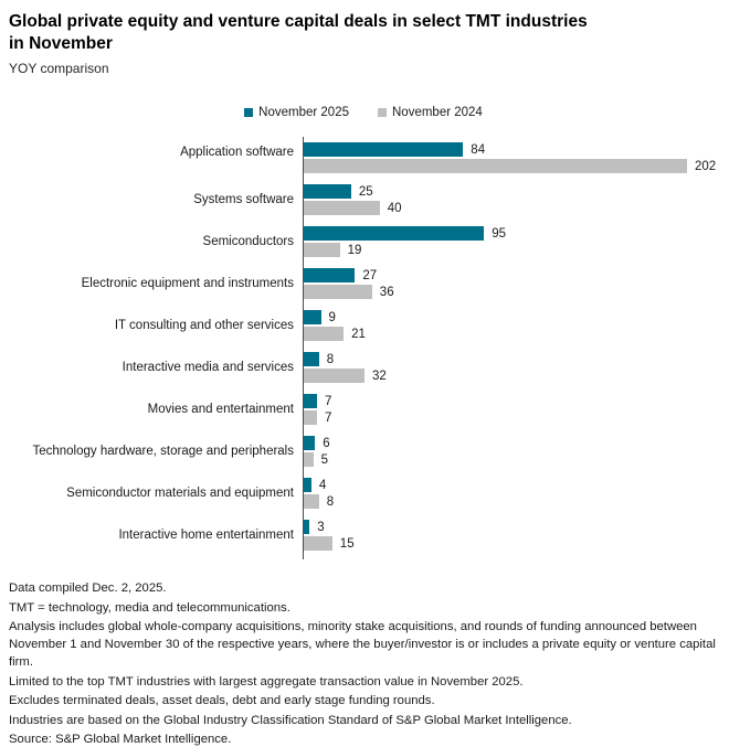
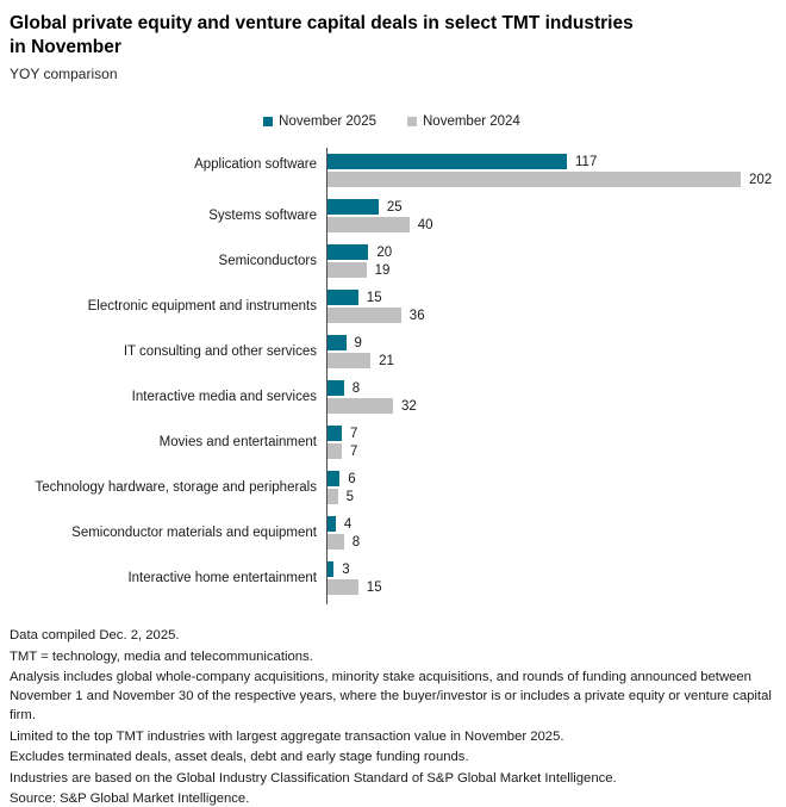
November 2025/Application software: 84 -> 117
November 2025/Semiconductors: 95 -> 20
November 2025/Electronic equipment and instruments: 27 -> 15
